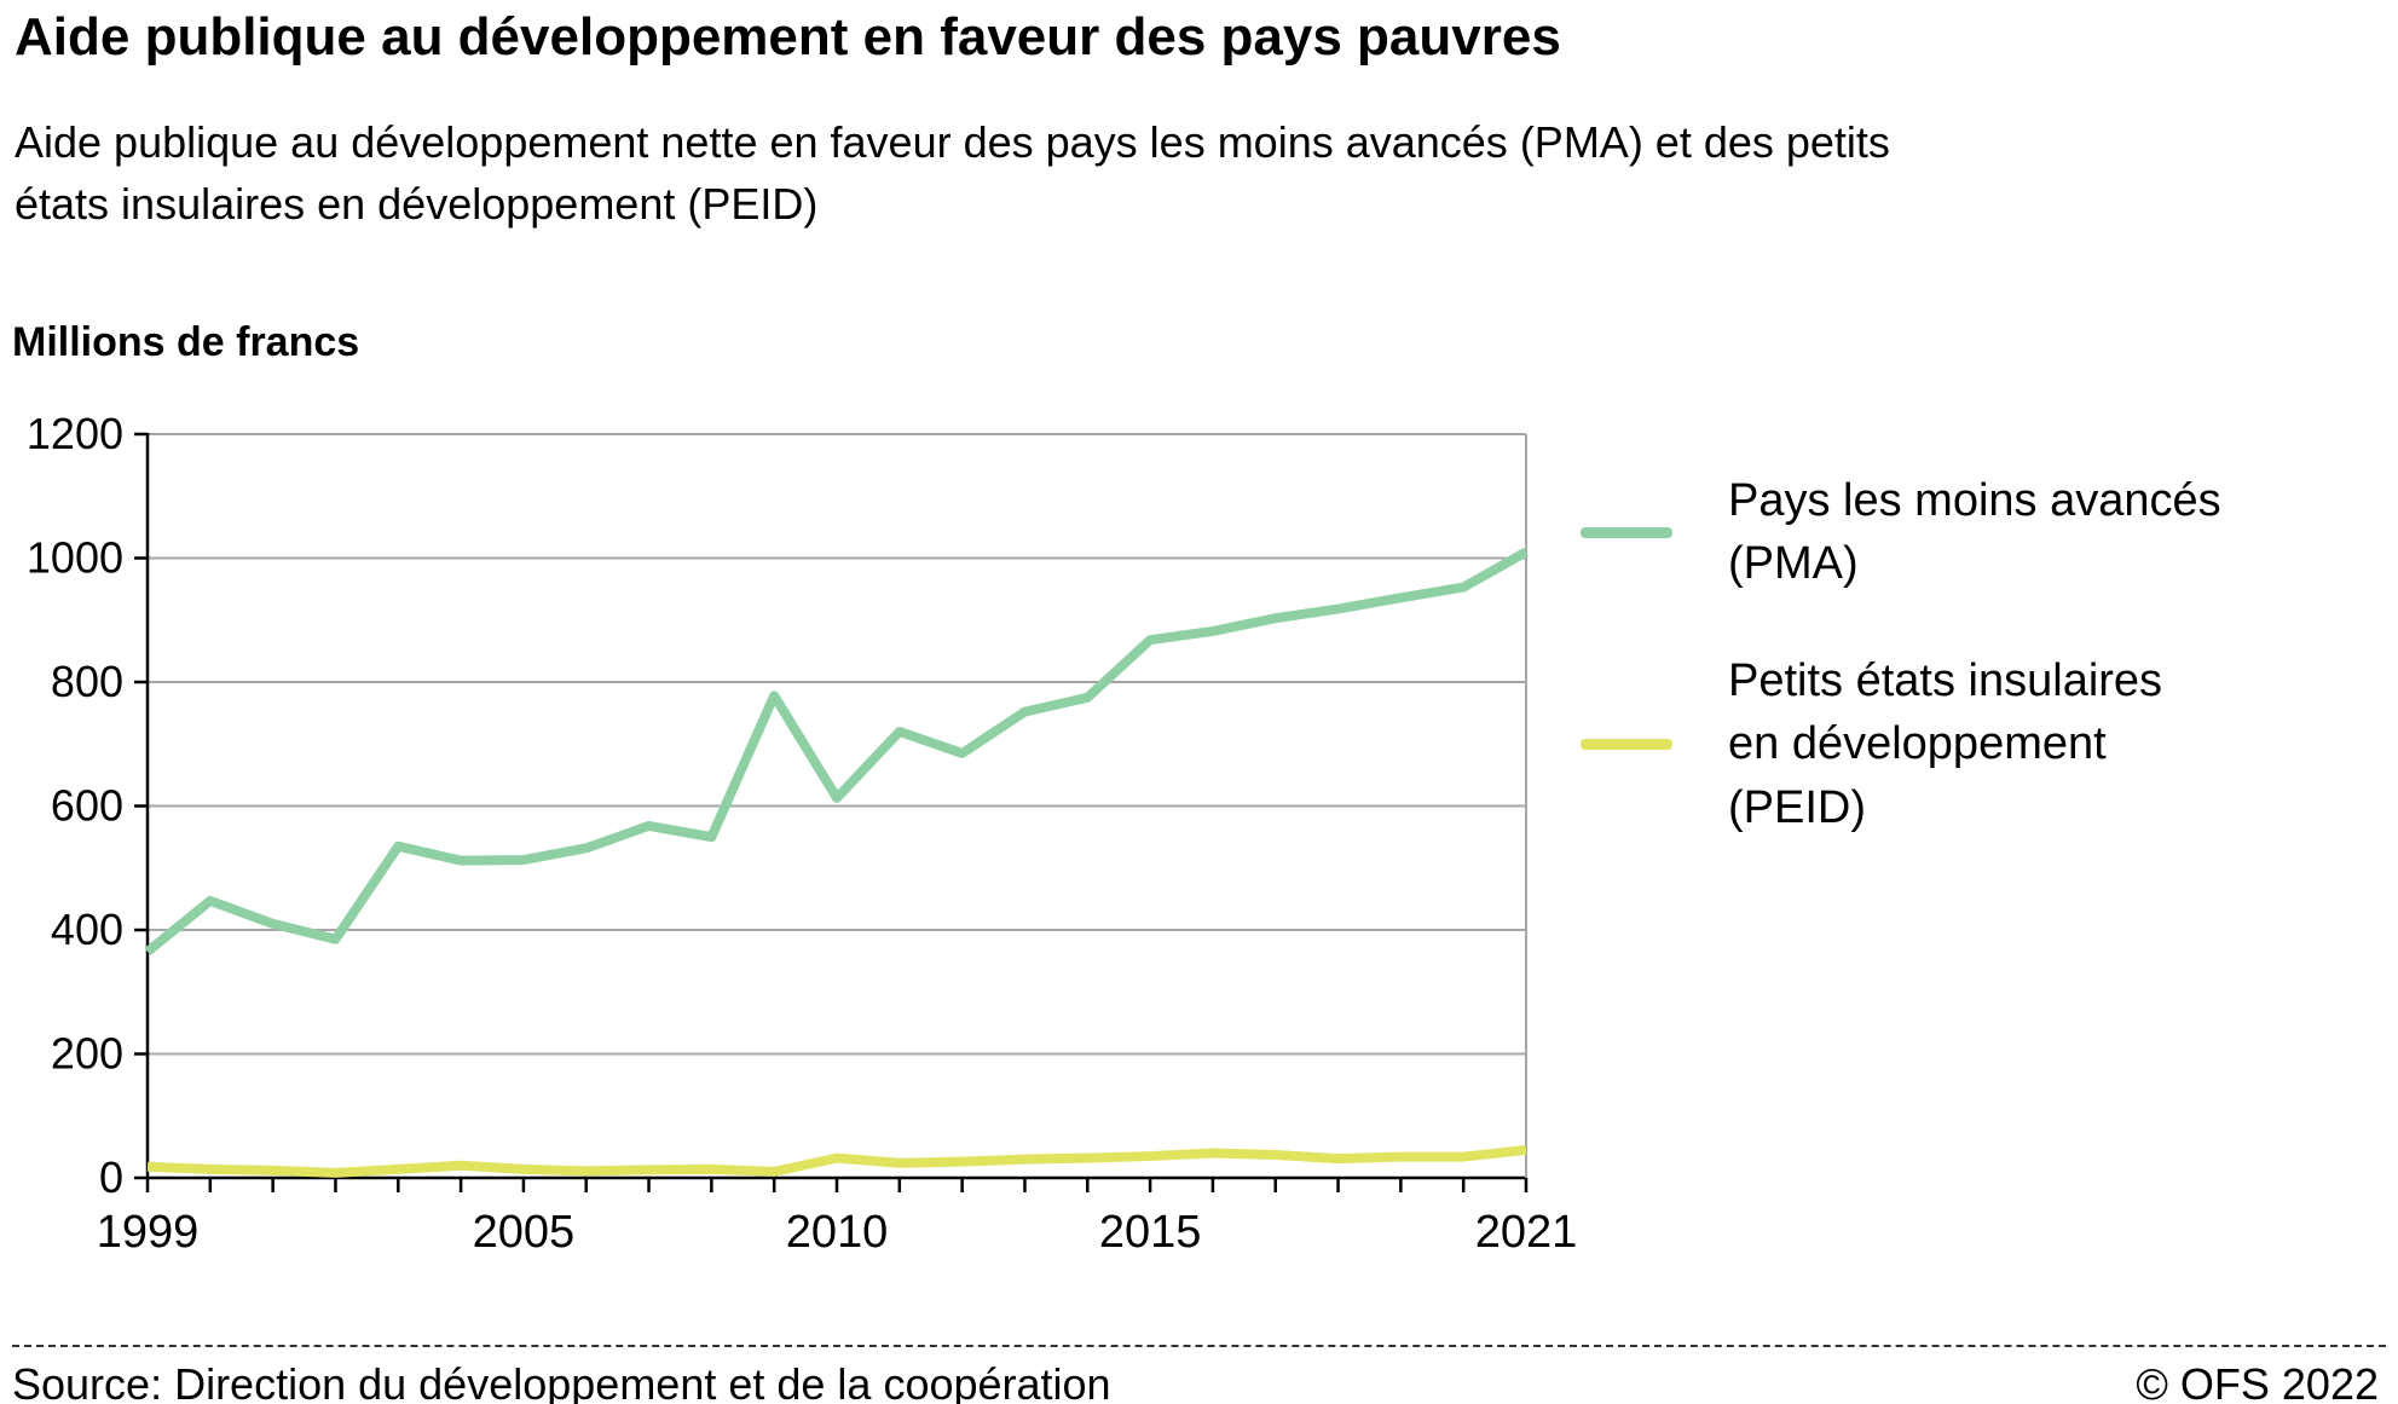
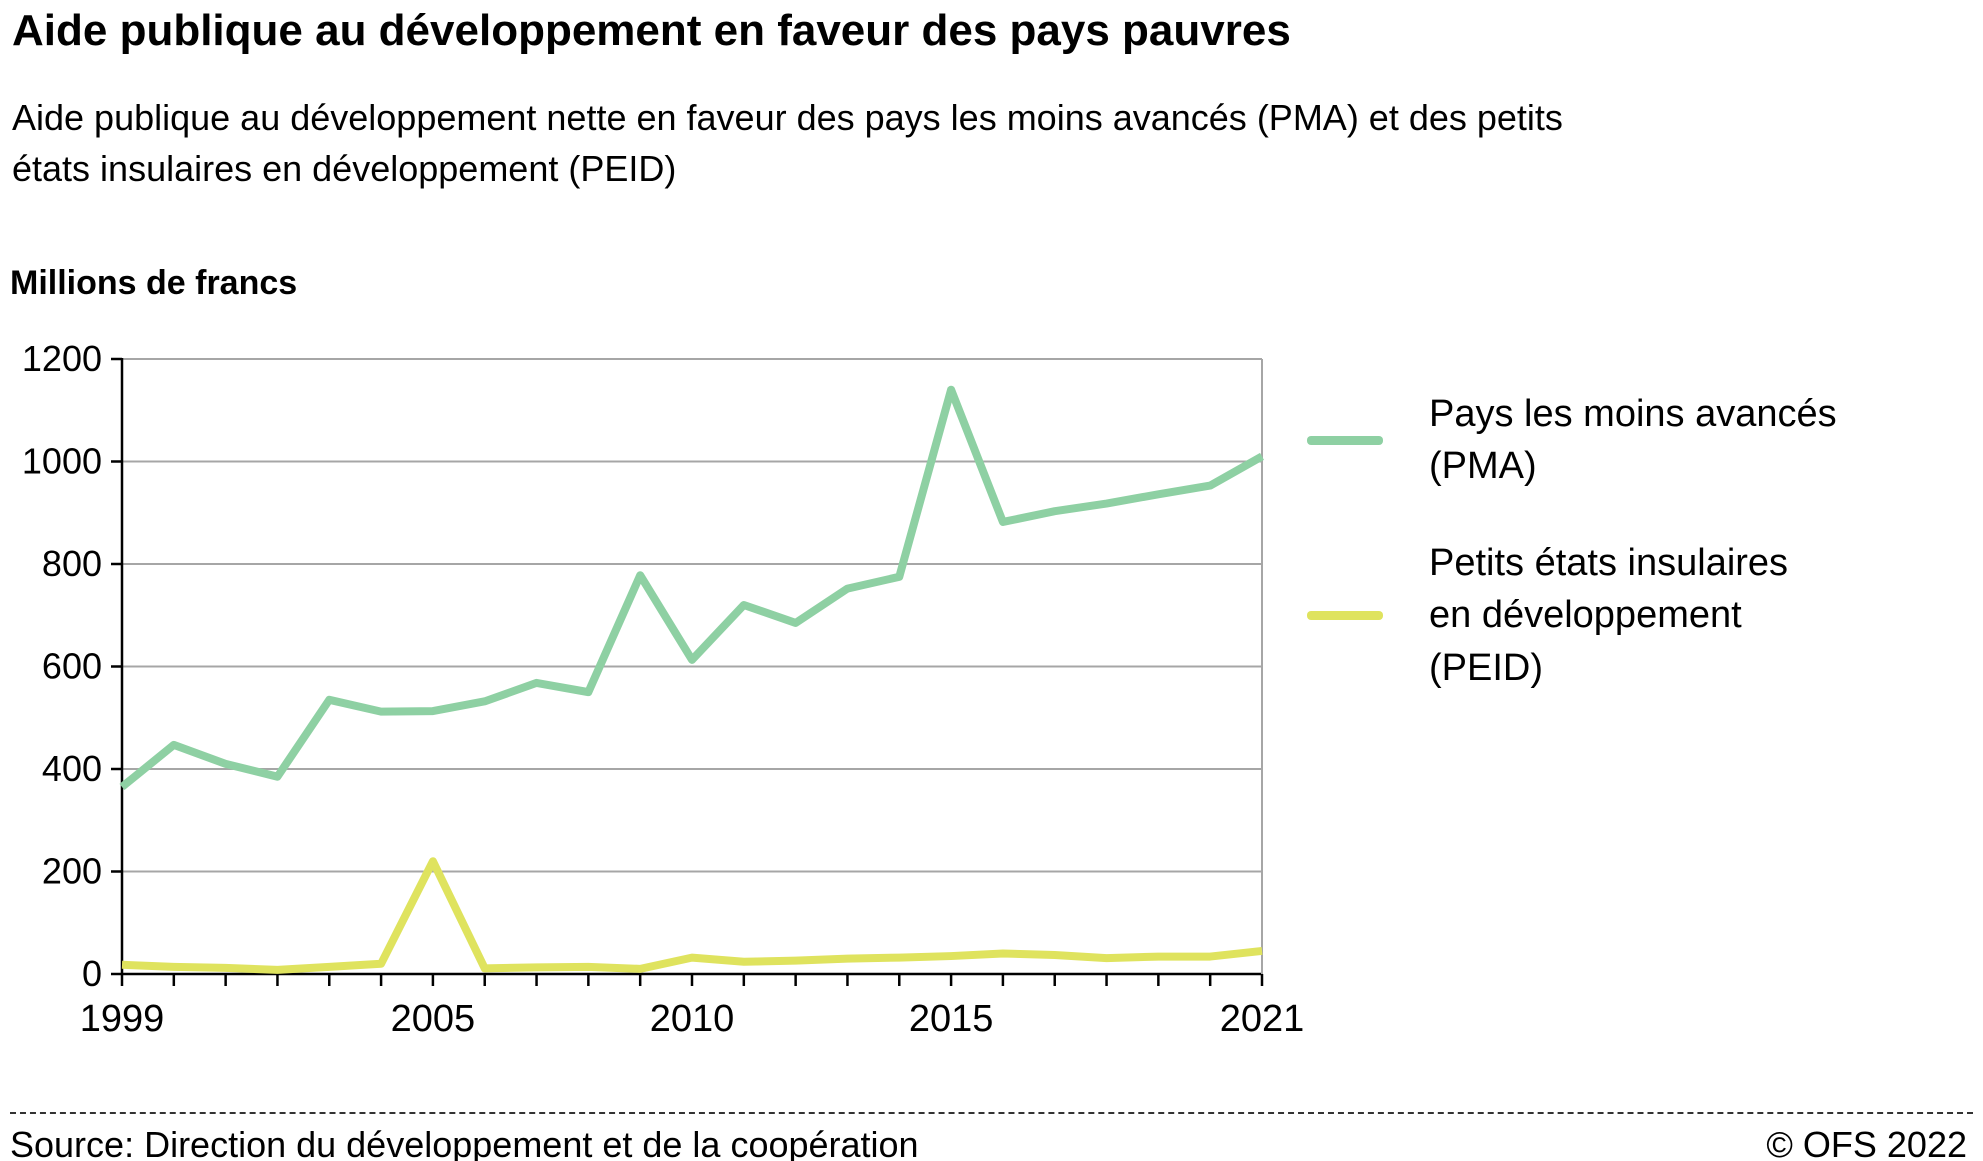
Petits états insulaires en développement (PEID)/2005: 10 -> 220
Pays les moins avancés (PMA)/2015: 870 -> 1140
